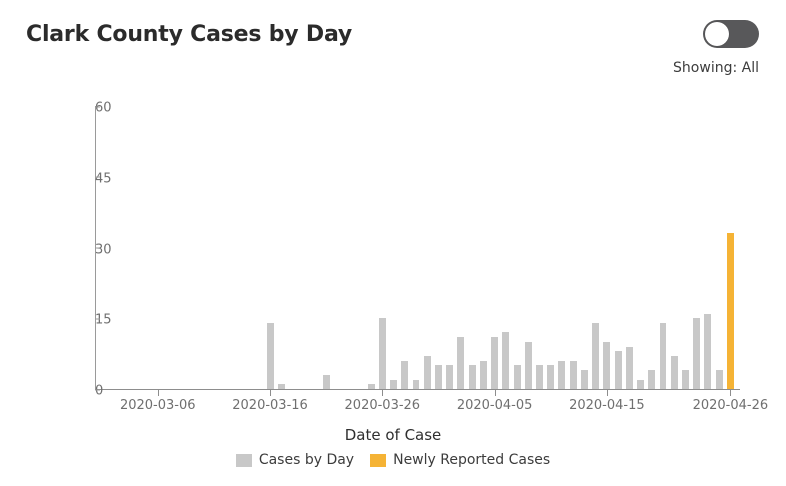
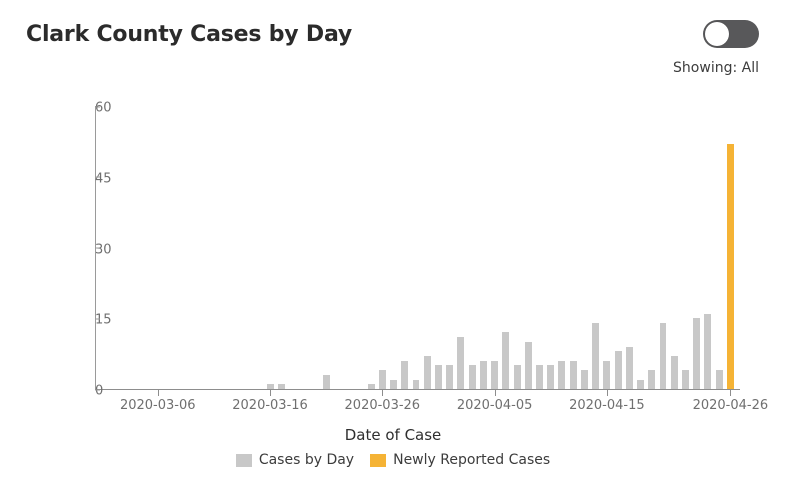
Cases by Day/2020-03-16: 14 -> 1
Cases by Day/2020-03-26: 15 -> 4
Cases by Day/2020-04-05: 11 -> 6
Cases by Day/2020-04-15: 10 -> 6
Newly Reported Cases/2020-04-26: 33 -> 52
